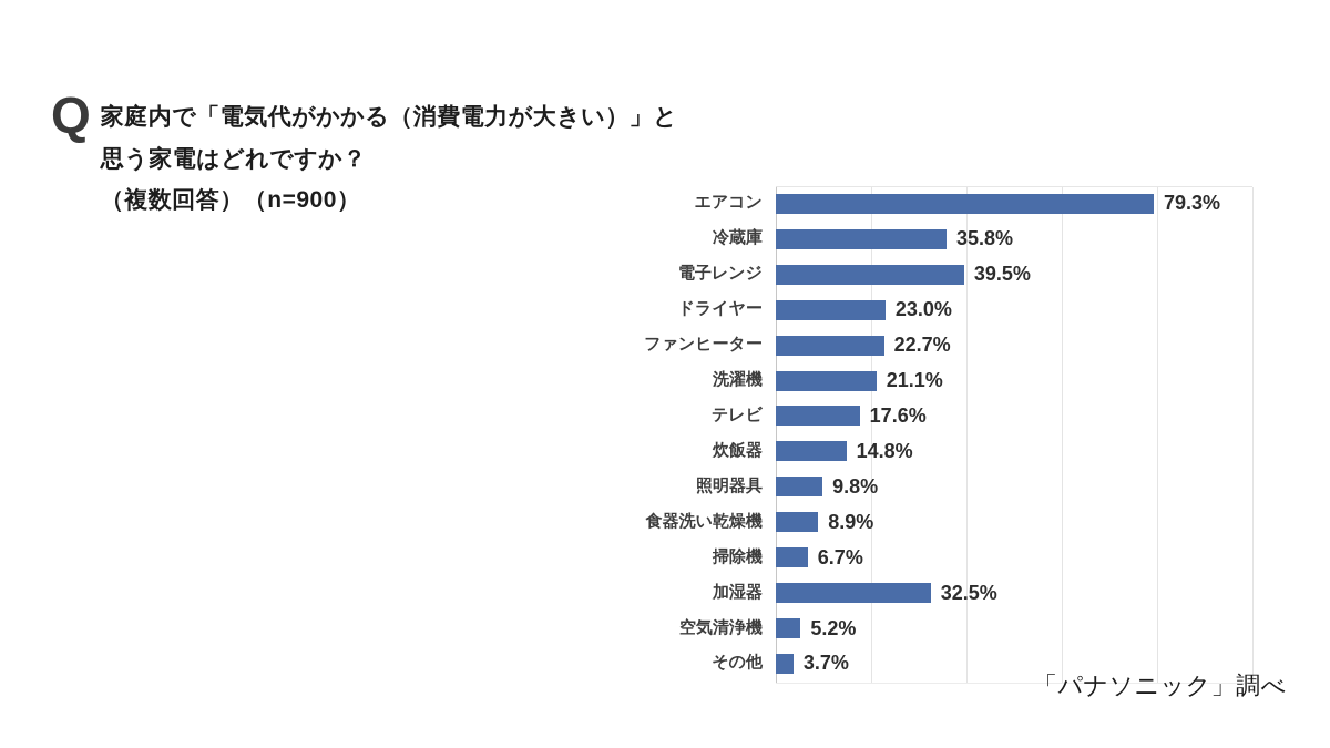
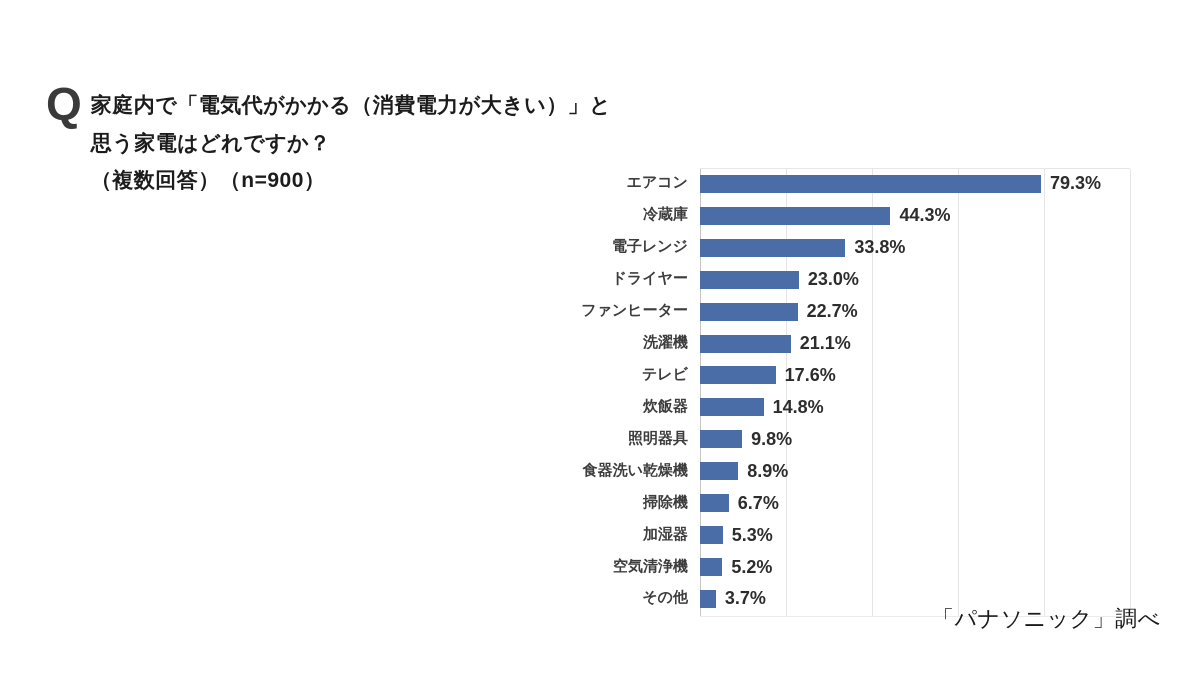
冷蔵庫: 35.8% -> 44.3%
電子レンジ: 39.5% -> 33.8%
加湿器: 32.5% -> 5.3%
